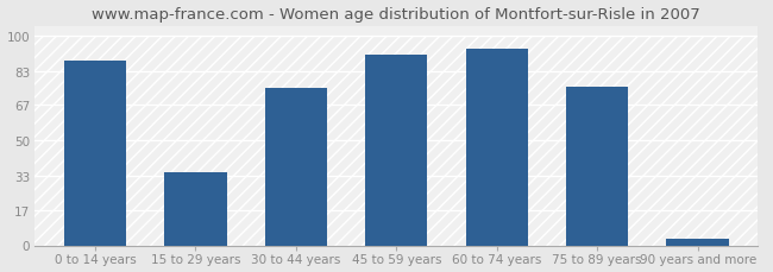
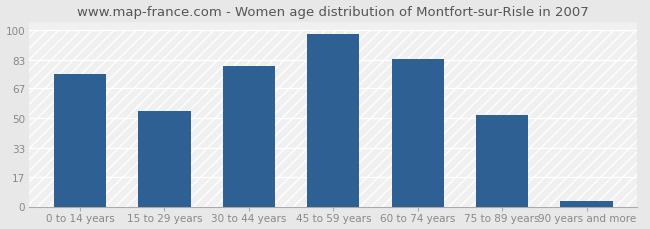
0 to 14 years: 88 -> 75
15 to 29 years: 35 -> 54
30 to 44 years: 75 -> 80
45 to 59 years: 91 -> 98
60 to 74 years: 94 -> 84
75 to 89 years: 76 -> 52
